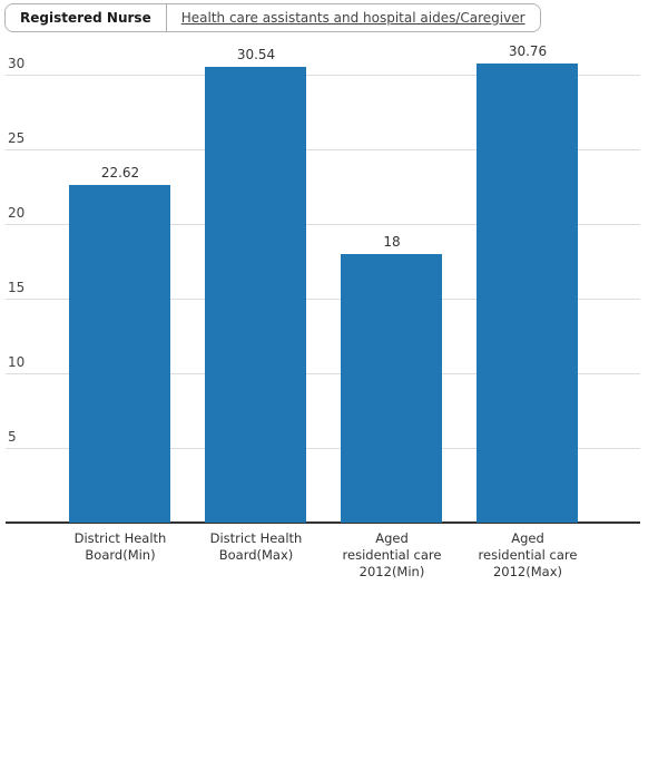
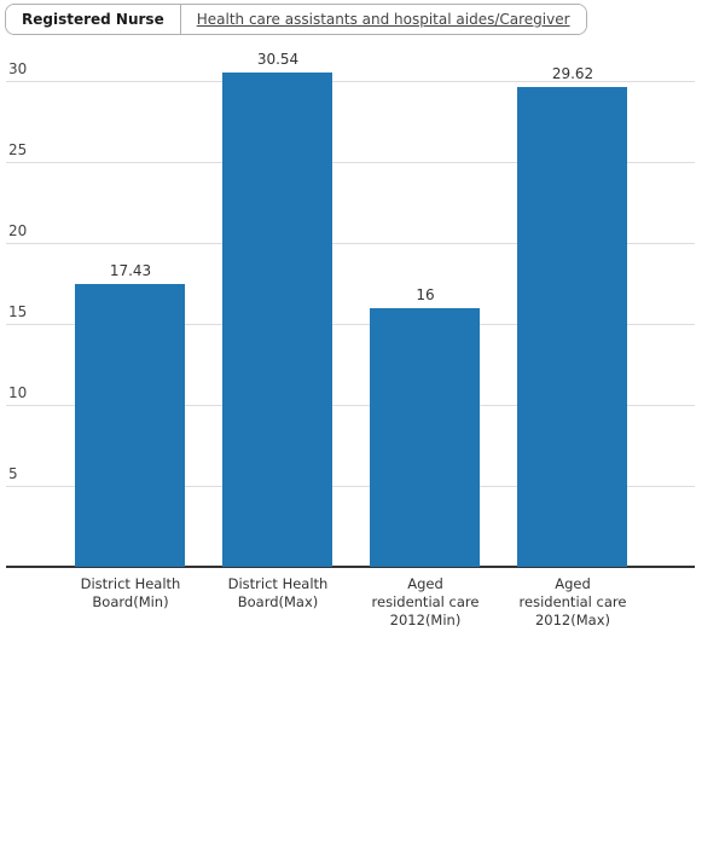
District Health Board(Min): 22.62 -> 17.43
Aged residential care 2012(Min): 18 -> 16
Aged residential care 2012(Max): 30.76 -> 29.62
